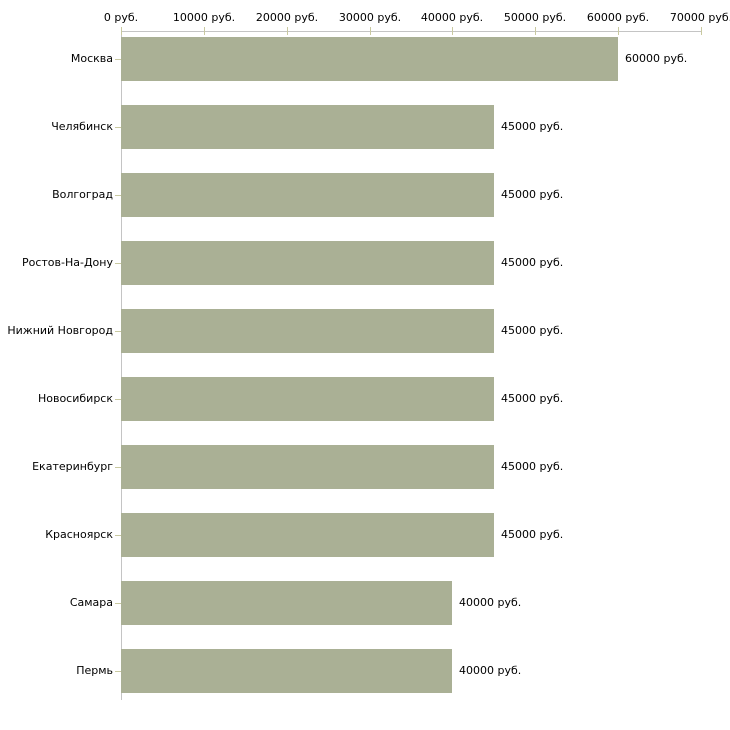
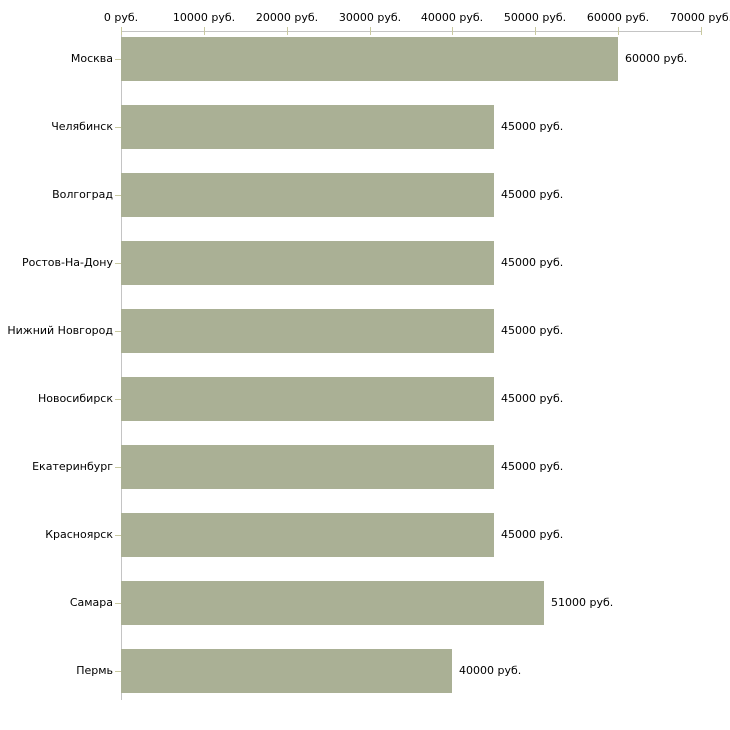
Самара: 40000 -> 51000
